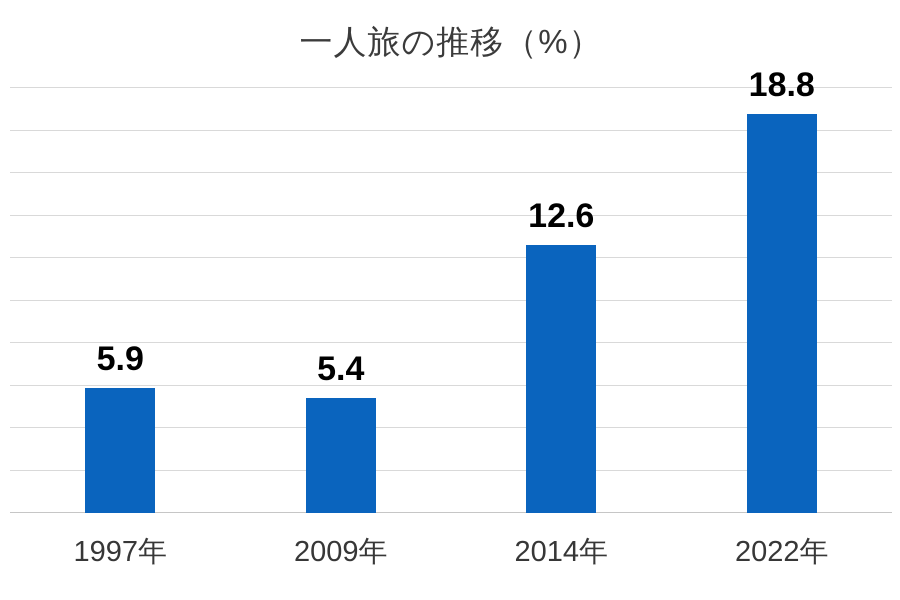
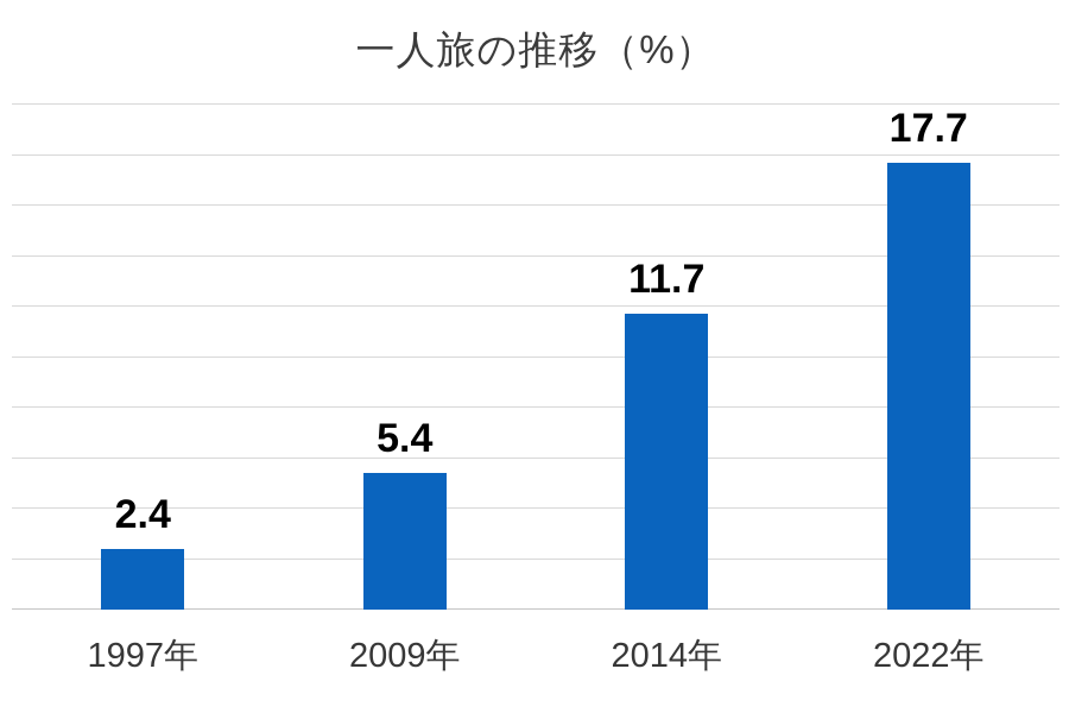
1997年: 5.9 -> 2.4
2014年: 12.6 -> 11.7
2022年: 18.8 -> 17.7
